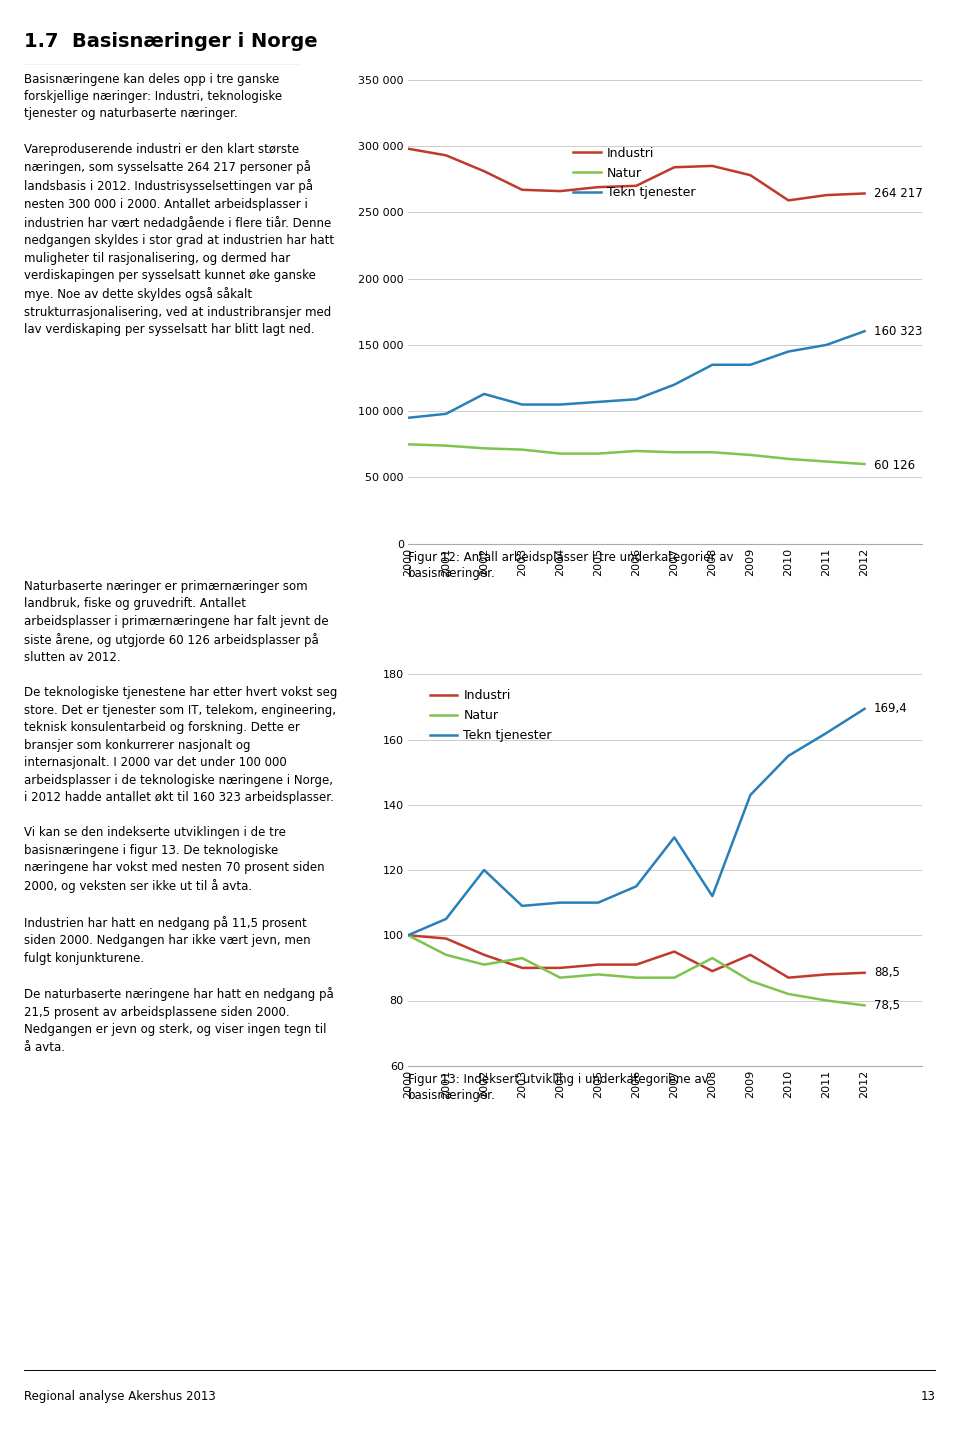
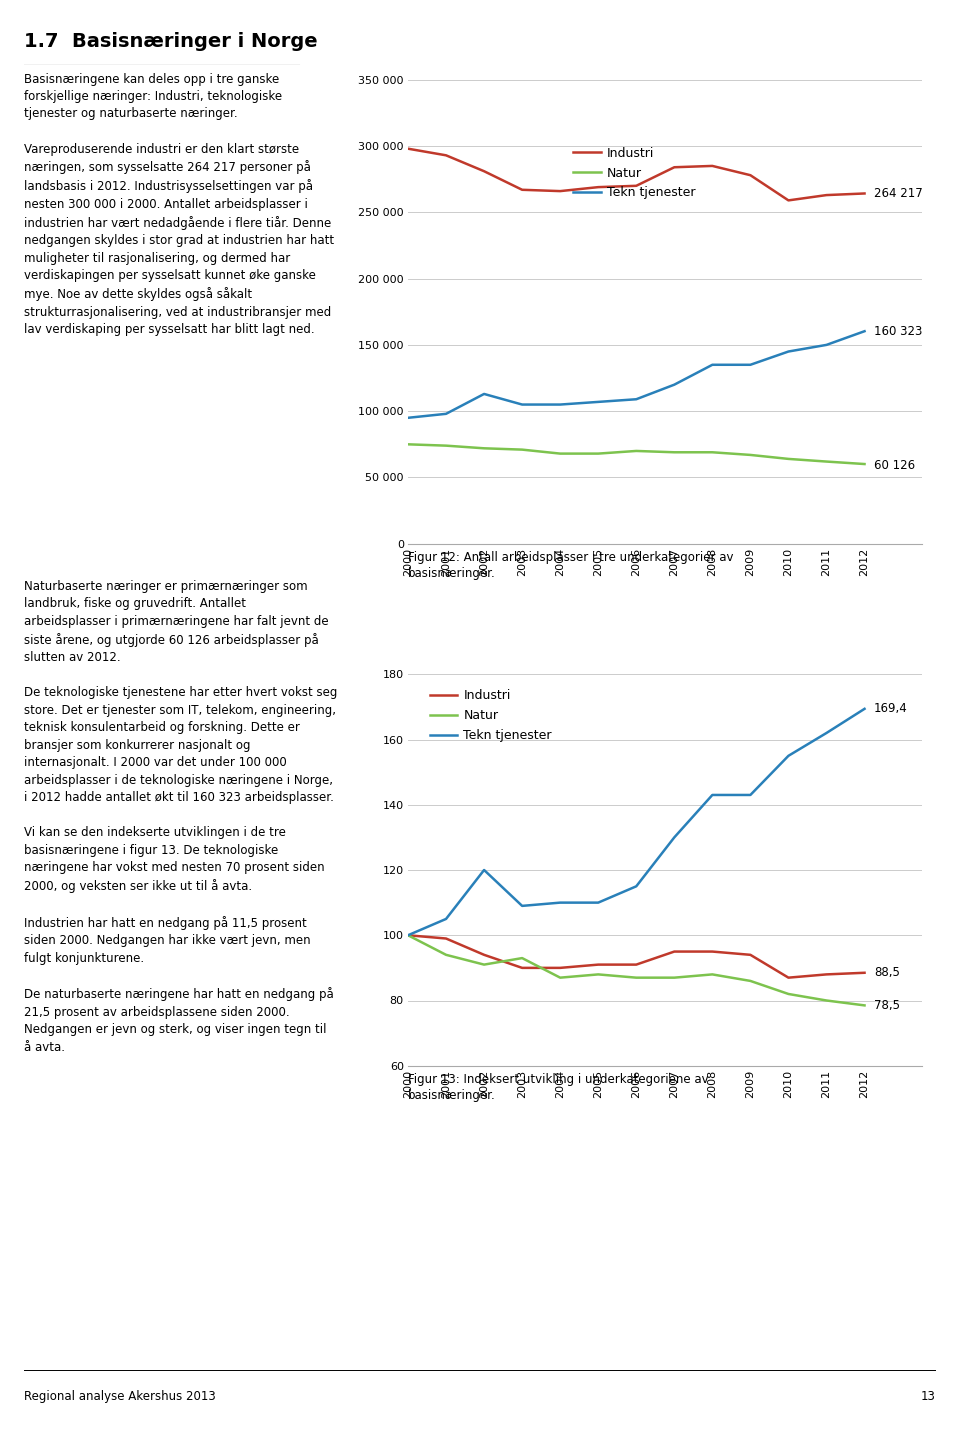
Industri/2008: 89.0 -> 95.0
Natur/2008: 93.0 -> 88.0
Tekn tjenester/2008: 112.0 -> 143.0
